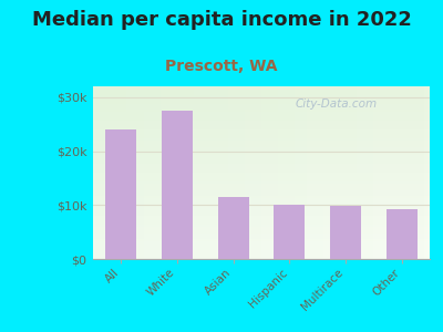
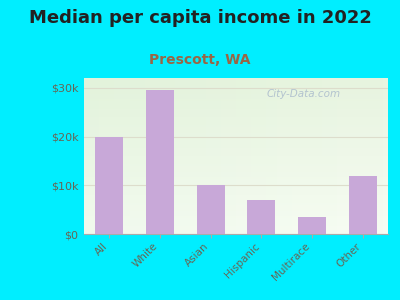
All: $24.0k -> $20.0k
White: $27.5k -> $29.5k
Asian: $11.5k -> $10.0k
Hispanic: $10.0k -> $7.0k
Multirace: $9.8k -> $3.5k
Other: $9.2k -> $12.0k
